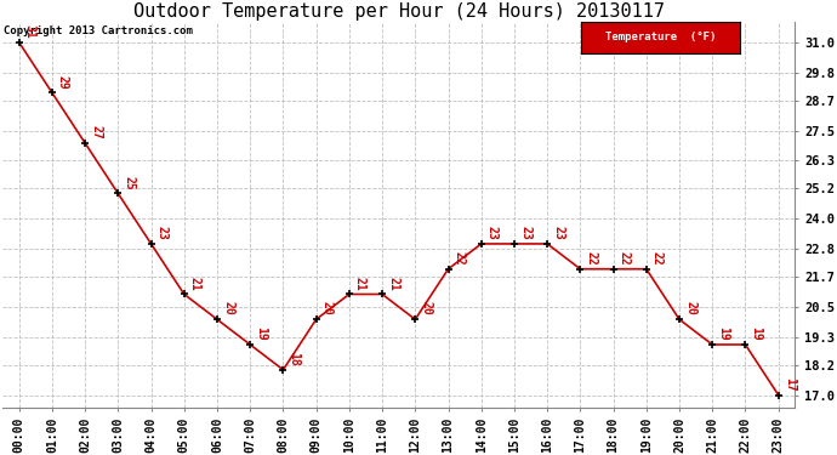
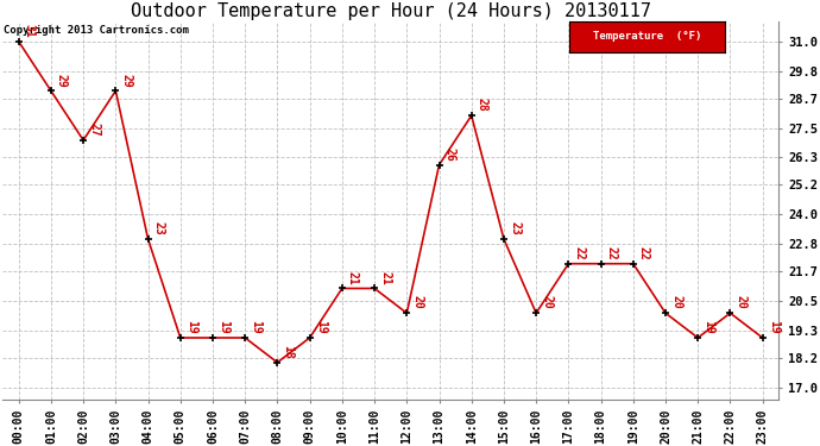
03:00: 25 -> 29
05:00: 21 -> 19
06:00: 20 -> 19
09:00: 20 -> 19
13:00: 22 -> 26
14:00: 23 -> 28
16:00: 23 -> 20
22:00: 19 -> 20
23:00: 17 -> 19
